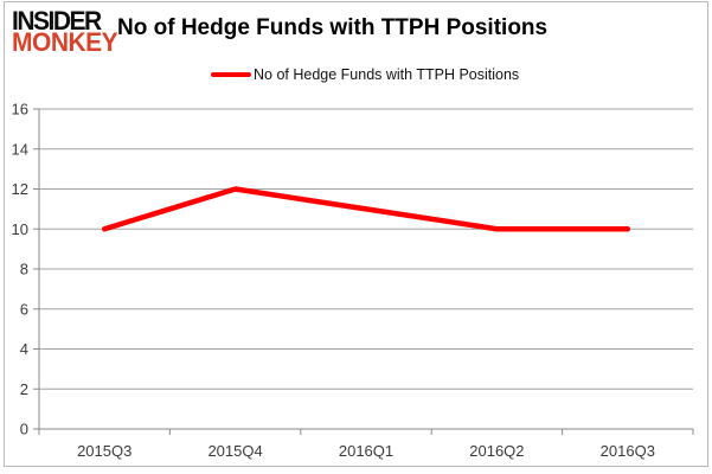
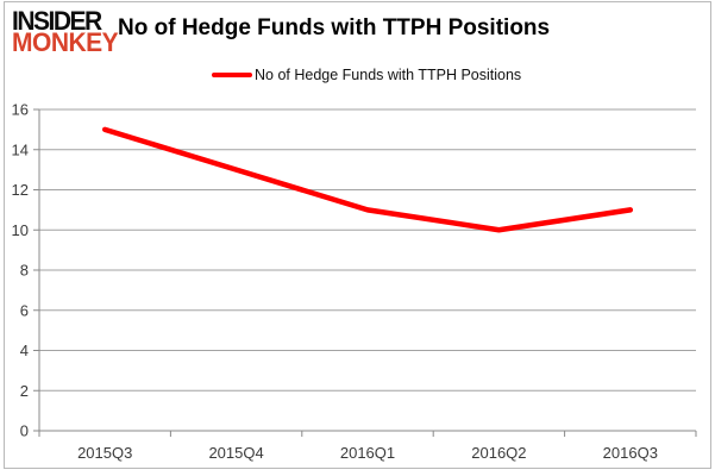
2015Q3: 10 -> 15
2015Q4: 12 -> 13
2016Q3: 10 -> 11
